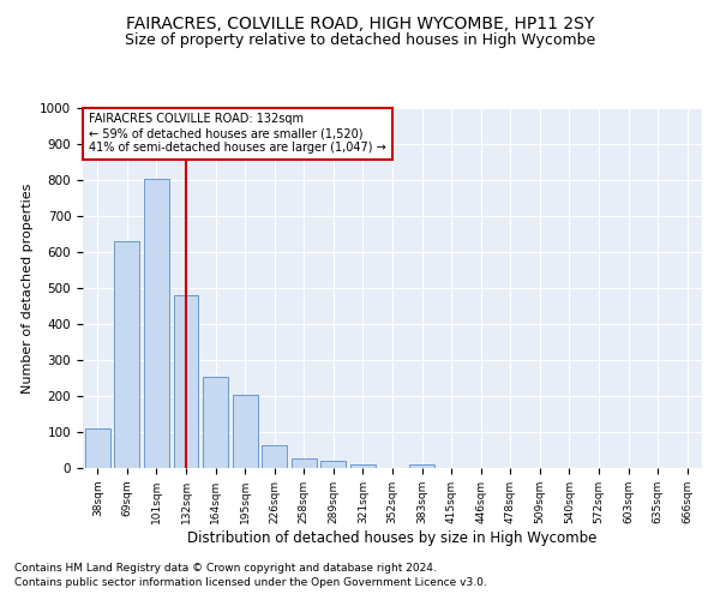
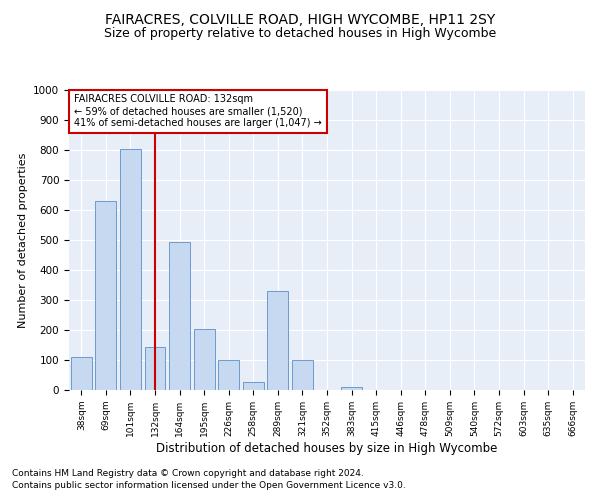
132sqm: 480 -> 145
164sqm: 253 -> 495
226sqm: 63 -> 100
289sqm: 19 -> 330
321sqm: 10 -> 100
